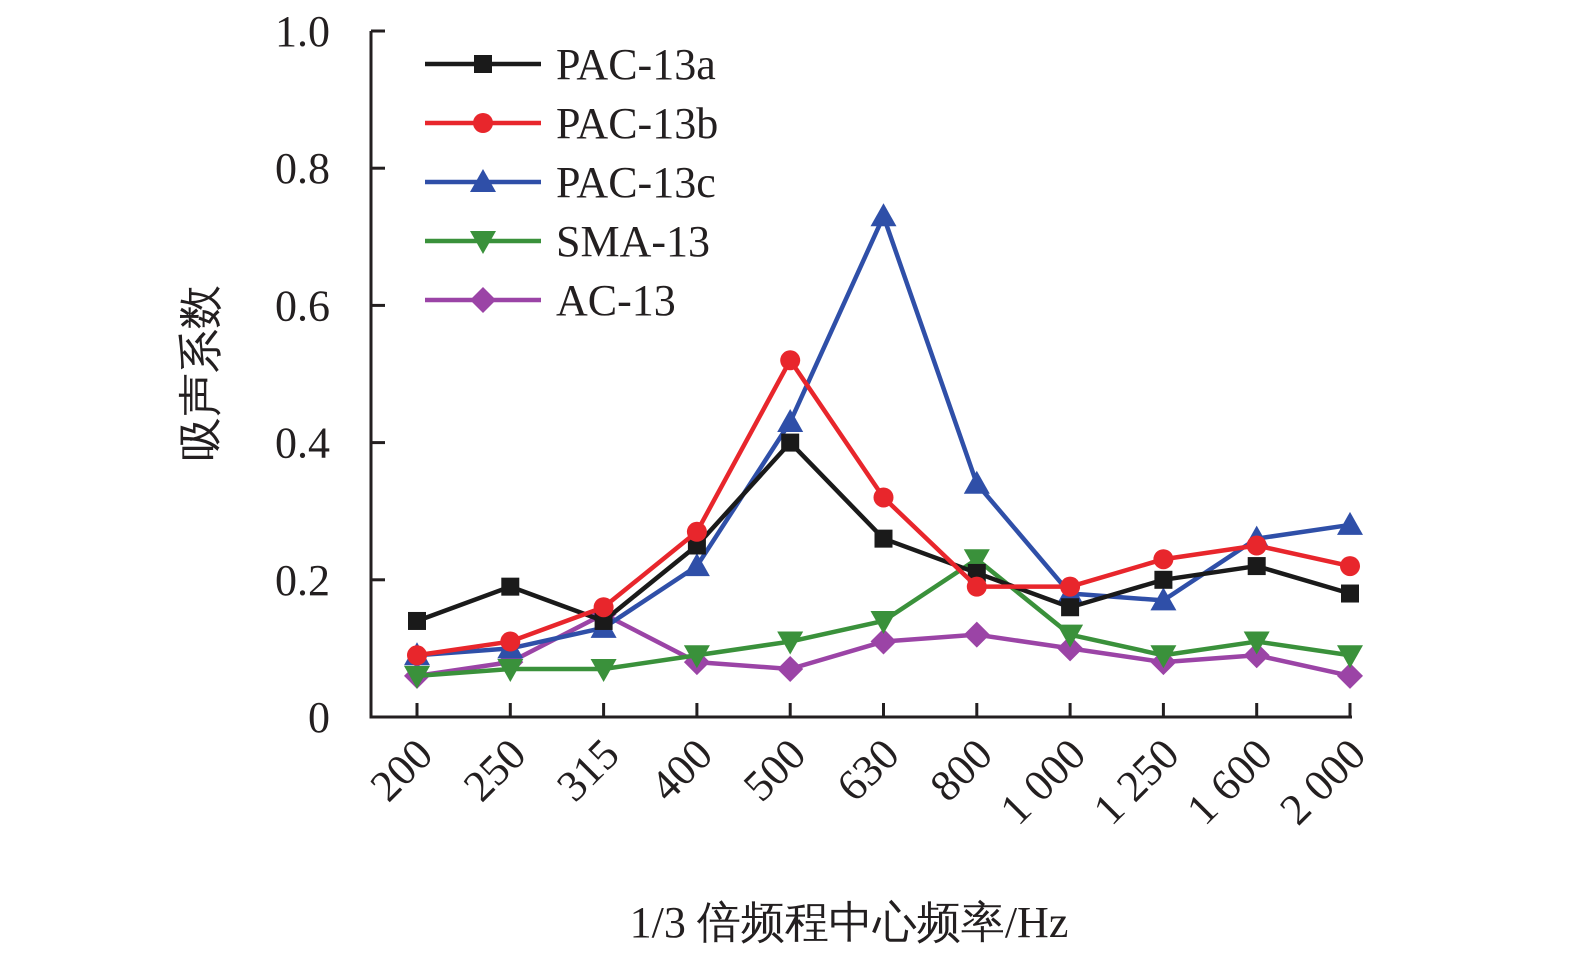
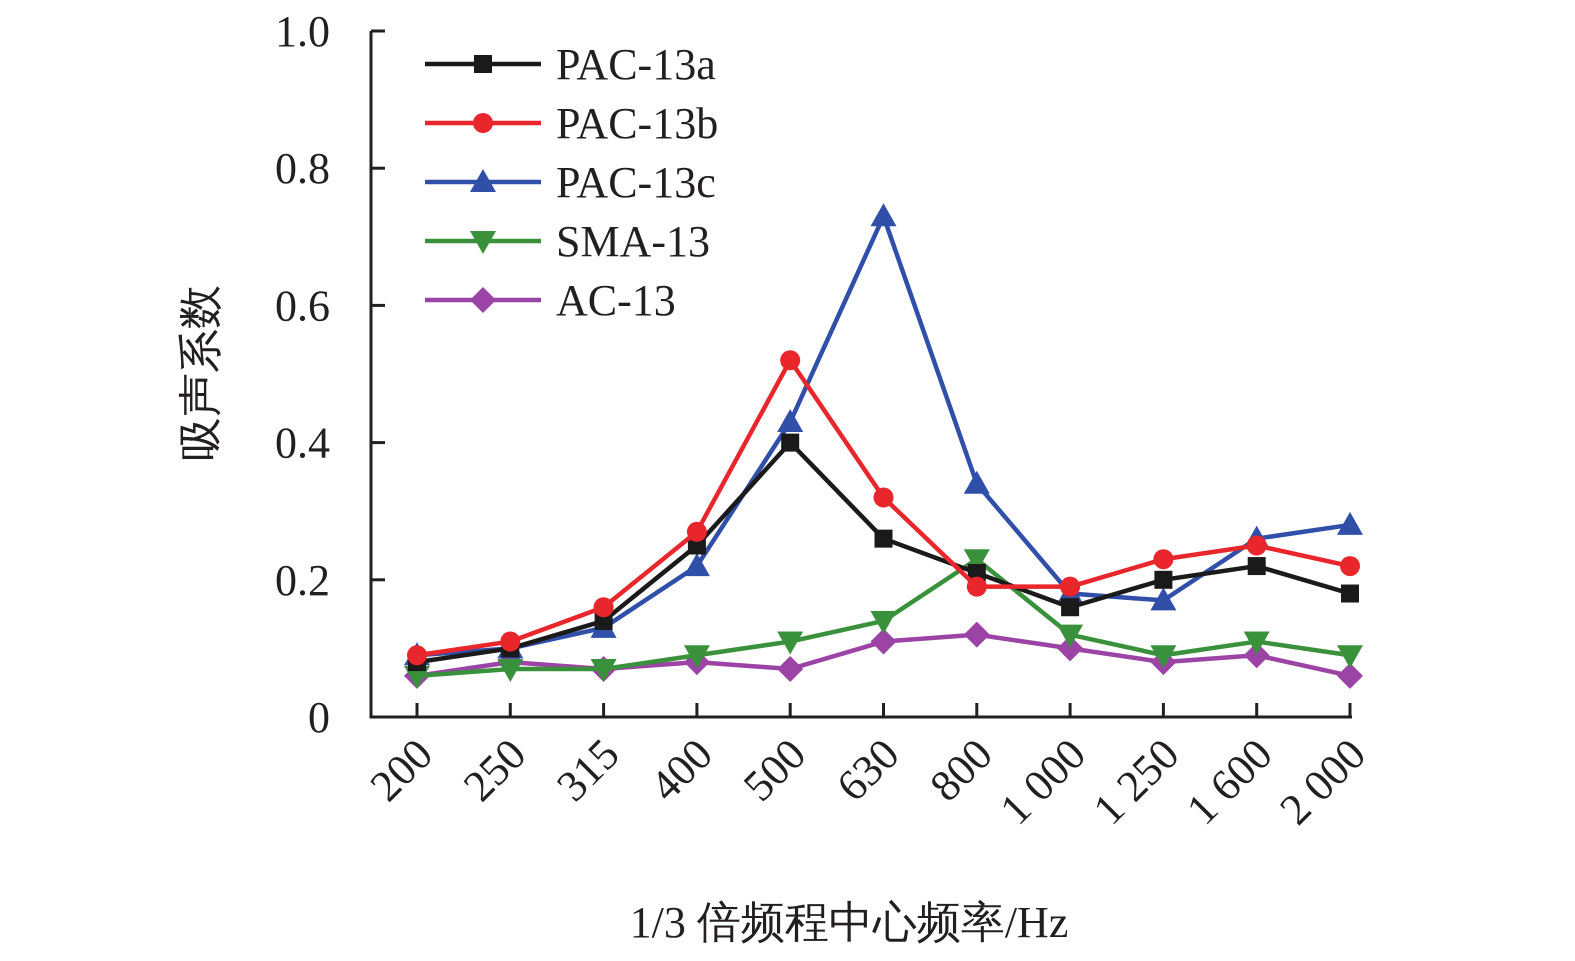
PAC-13a/200: 0.14 -> 0.08
PAC-13a/250: 0.19 -> 0.10
AC-13/315: 0.15 -> 0.07
